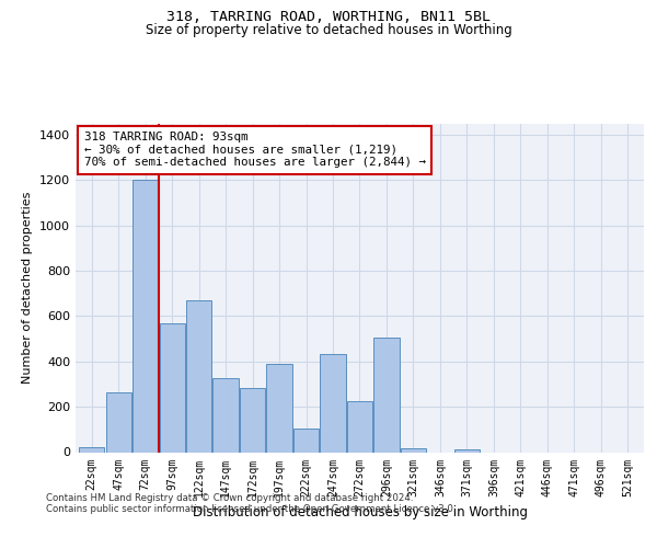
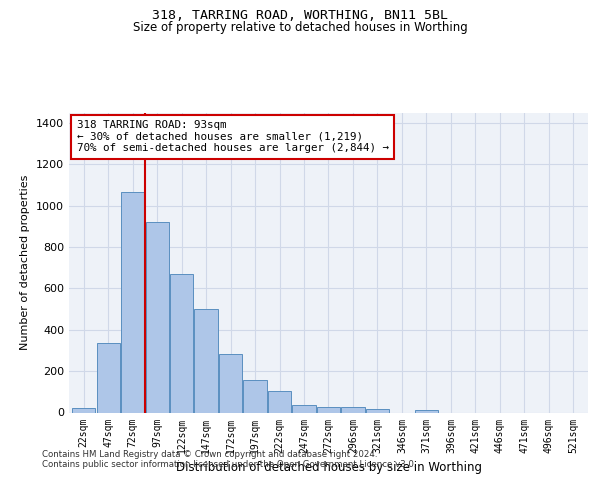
47sqm: 265 -> 335
72sqm: 1200 -> 1065
97sqm: 570 -> 920
147sqm: 325 -> 500
197sqm: 390 -> 155
247sqm: 435 -> 38
272sqm: 225 -> 25
296sqm: 505 -> 25
